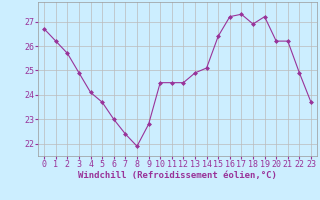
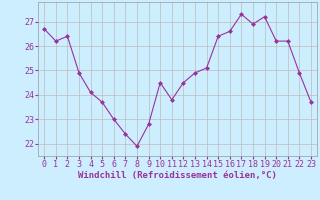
2: 25.7 -> 26.4
11: 24.5 -> 23.8
16: 27.2 -> 26.6
